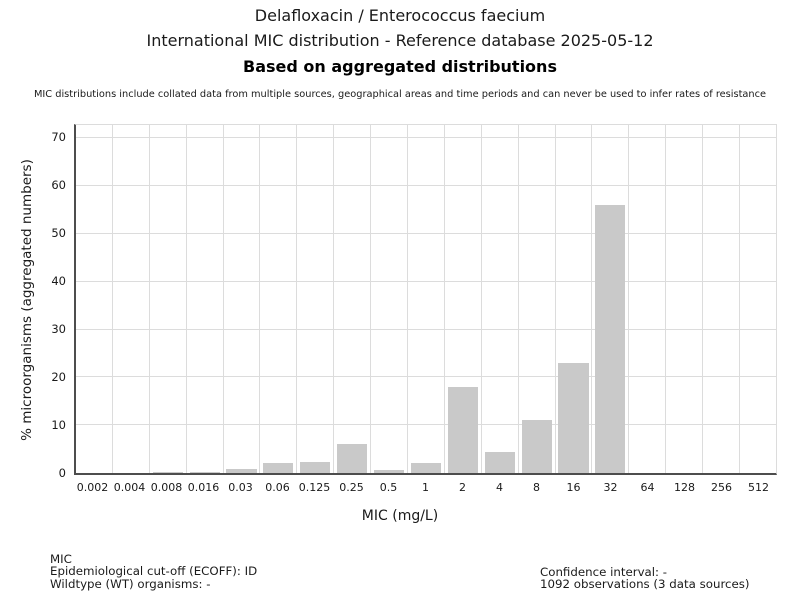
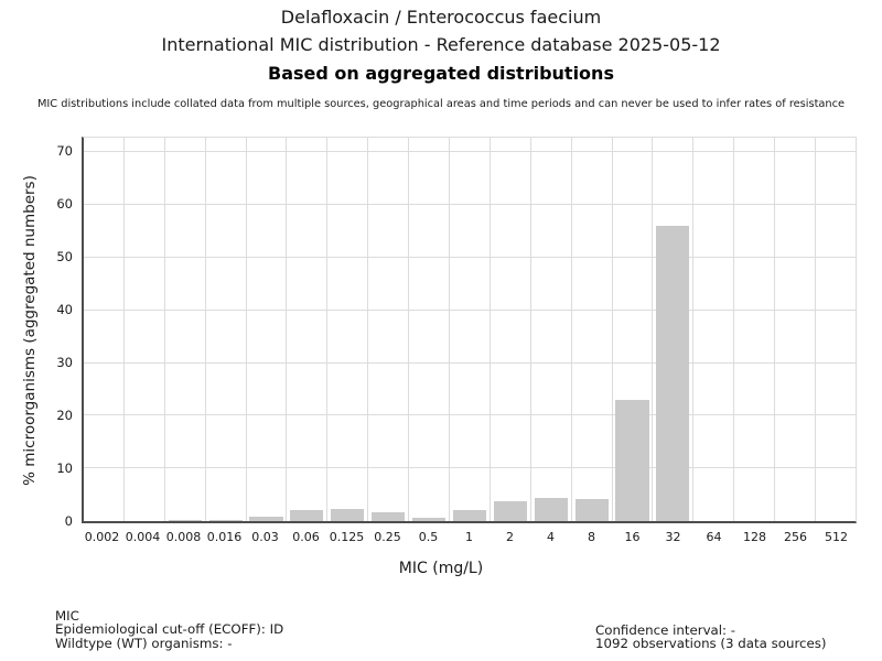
0.25: 6 -> 2
2: 18 -> 4
8: 11 -> 4
